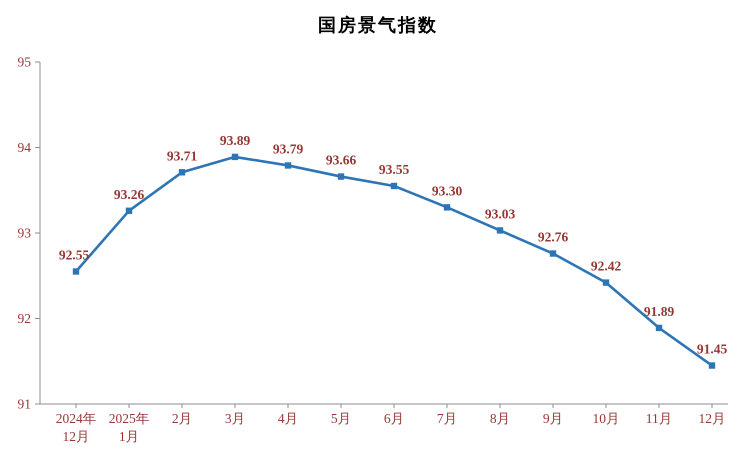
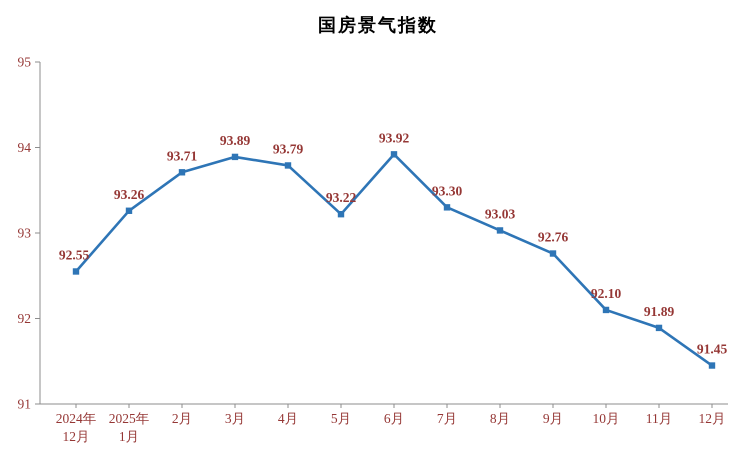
5月: 93.66 -> 93.22
6月: 93.55 -> 93.92
10月: 92.42 -> 92.10
